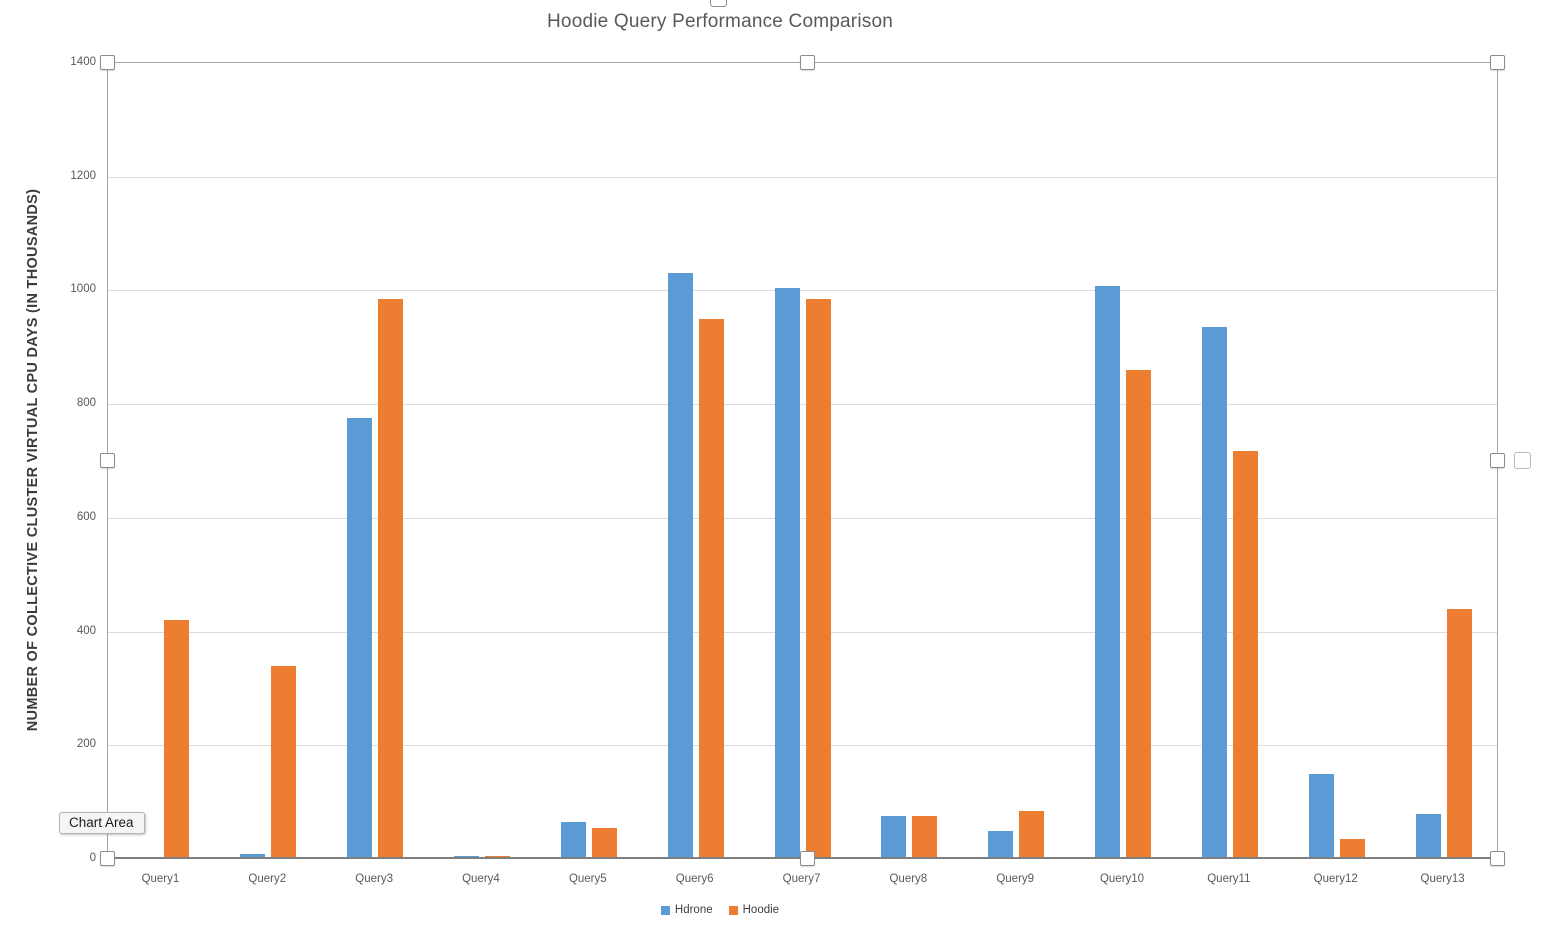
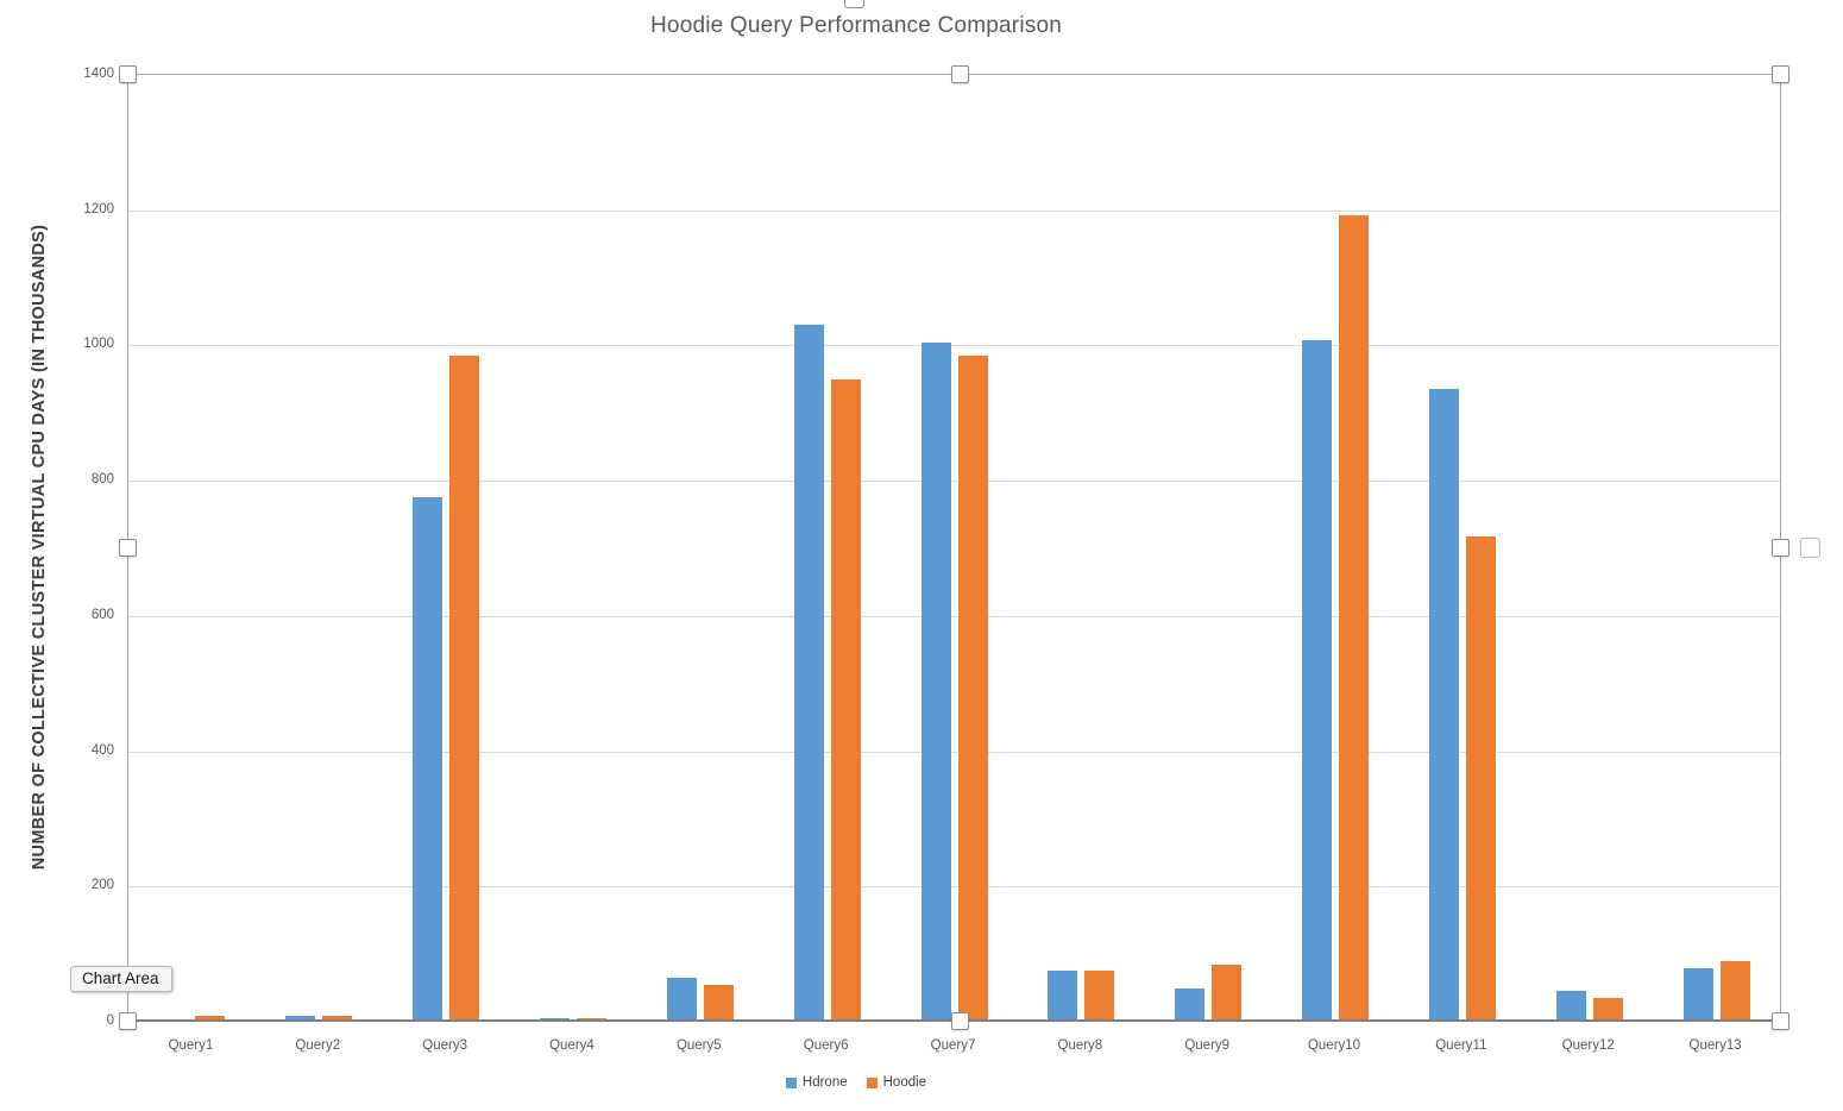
Hoodie/Query1: 420 -> 10
Hoodie/Query2: 340 -> 10
Hoodie/Query10: 860 -> 1190
Hdrone/Query12: 150 -> 40
Hoodie/Query13: 440 -> 90
